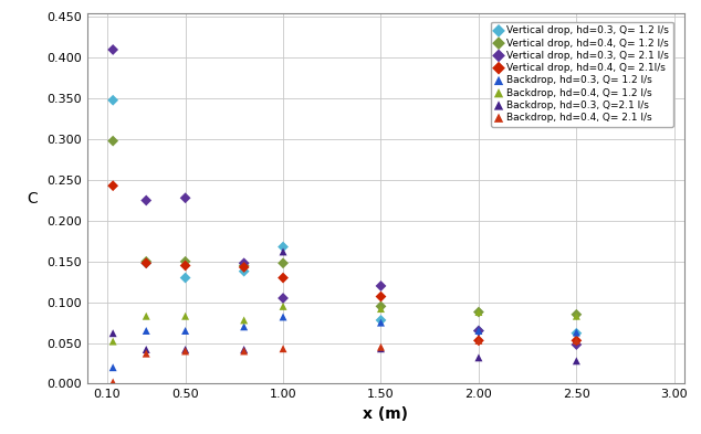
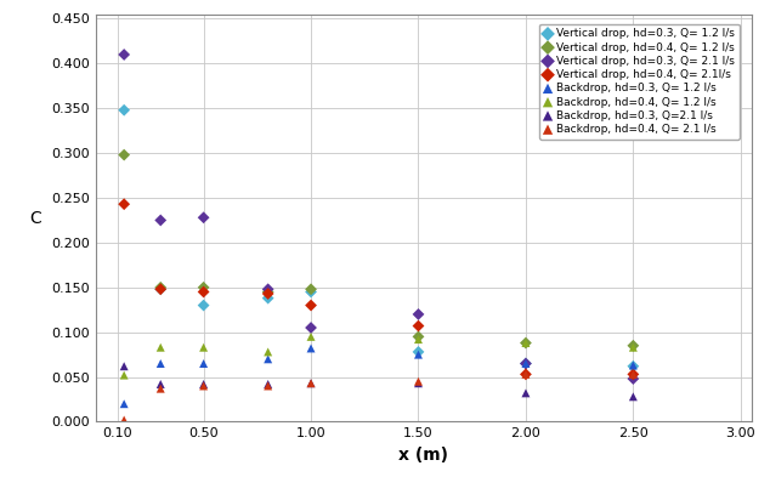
Vertical drop, hd=0.3, Q= 1.2 l/s/1.00: 0.168 -> 0.145
Backdrop, hd=0.3, Q=2.1 l/s/1.00: 0.162 -> 0.043
